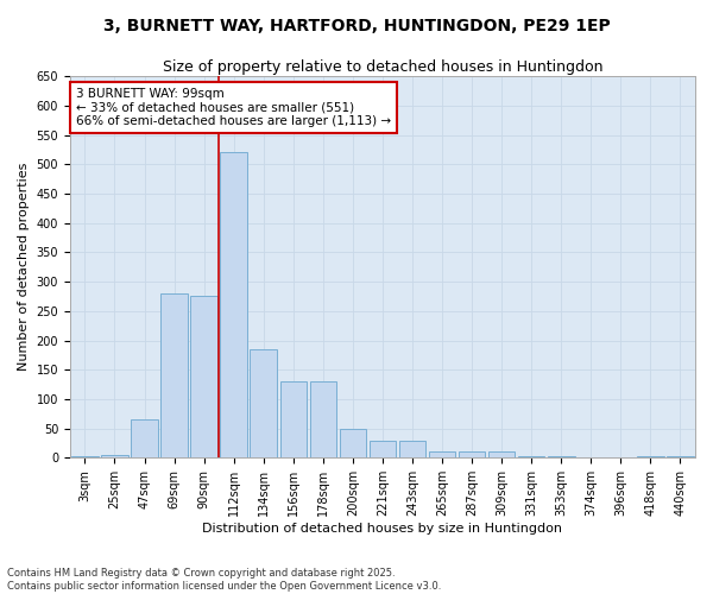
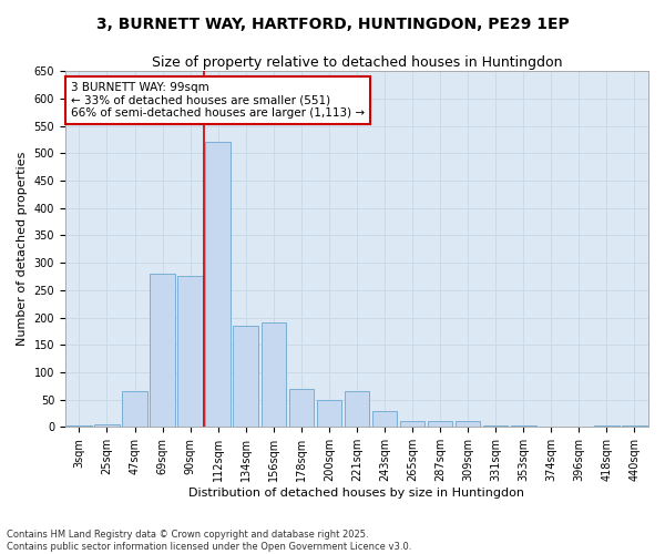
156sqm: 130 -> 190
178sqm: 130 -> 70
221sqm: 30 -> 65
